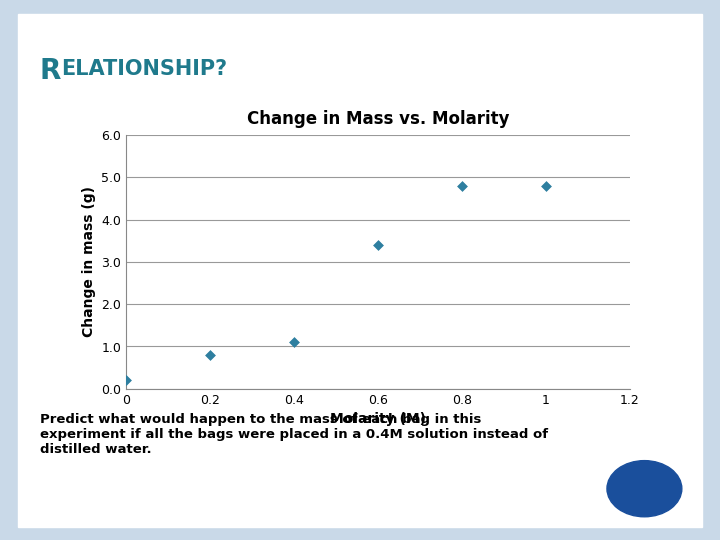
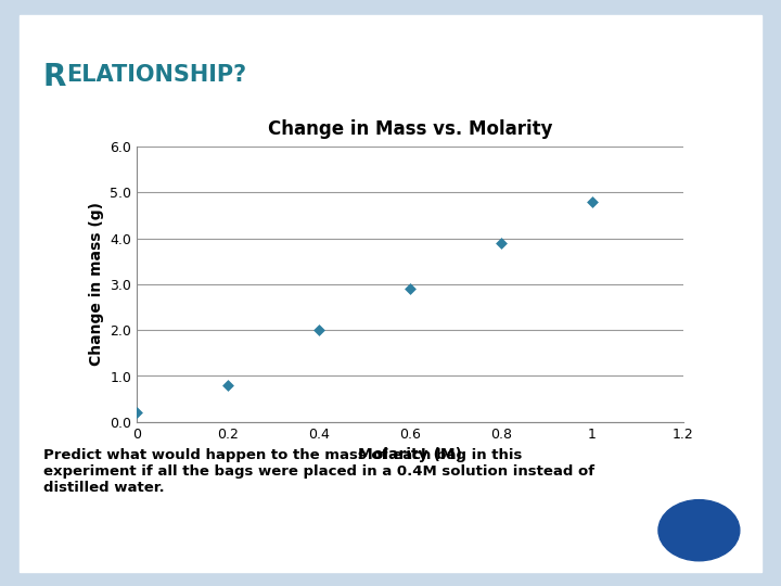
0.4: 1.1 -> 2.0
0.6: 3.4 -> 2.9
0.8: 4.8 -> 3.9
